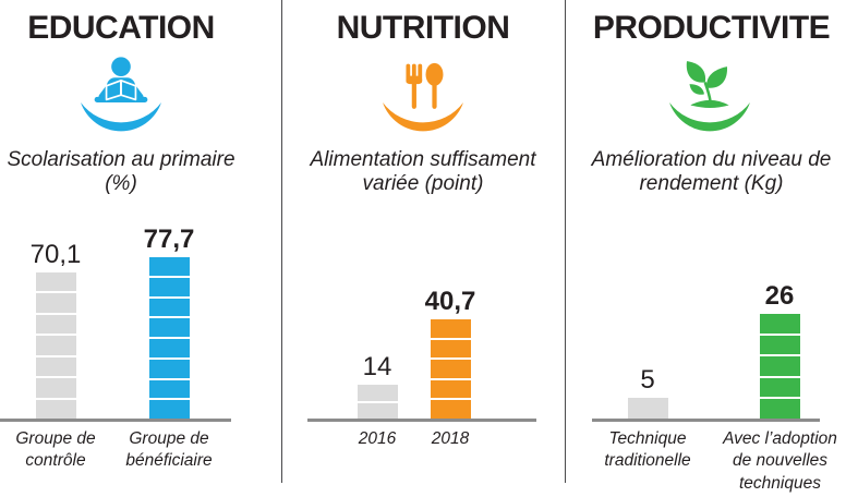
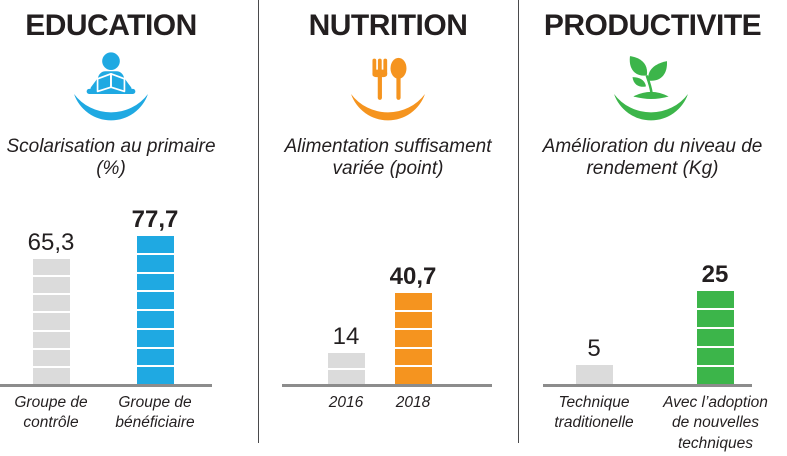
Scolarisation au primaire (%)/Groupe de contrôle: 70,1 -> 65,3
Amélioration du niveau de rendement (Kg)/Avec l’adoption de nouvelles techniques: 26 -> 25
